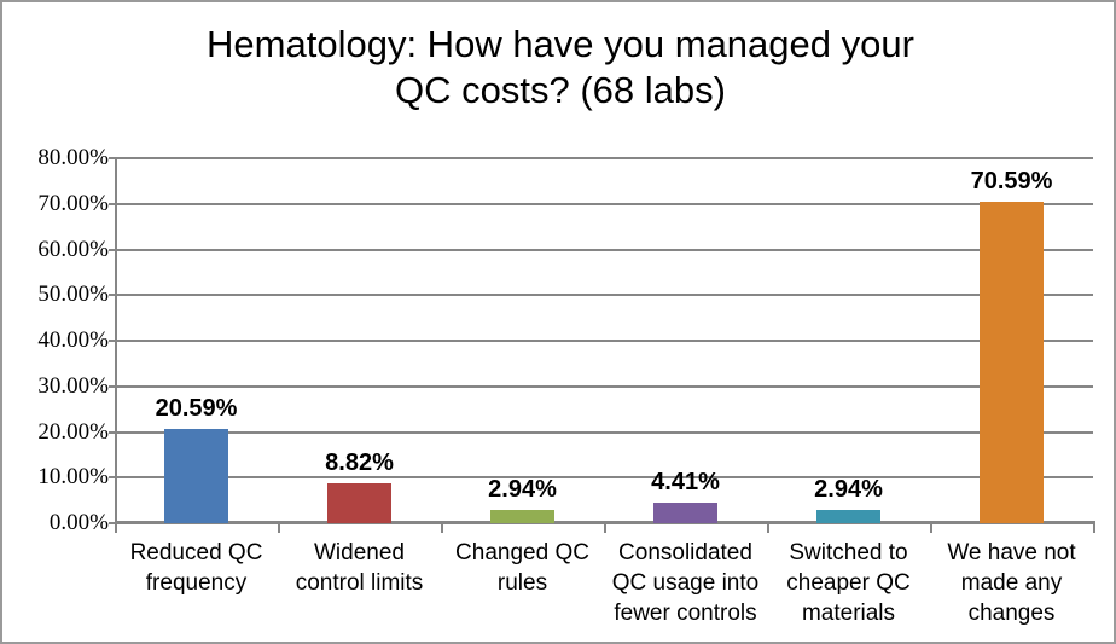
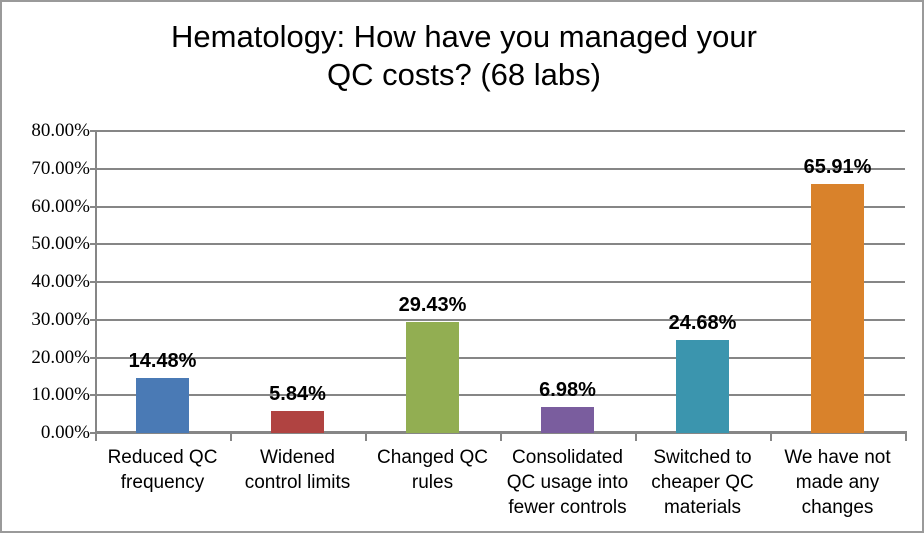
Reduced QC frequency: 20.59% -> 14.48%
Widened control limits: 8.82% -> 5.84%
Changed QC rules: 2.94% -> 29.43%
Consolidated QC usage into fewer controls: 4.41% -> 6.98%
Switched to cheaper QC materials: 2.94% -> 24.68%
We have not made any changes: 70.59% -> 65.91%
